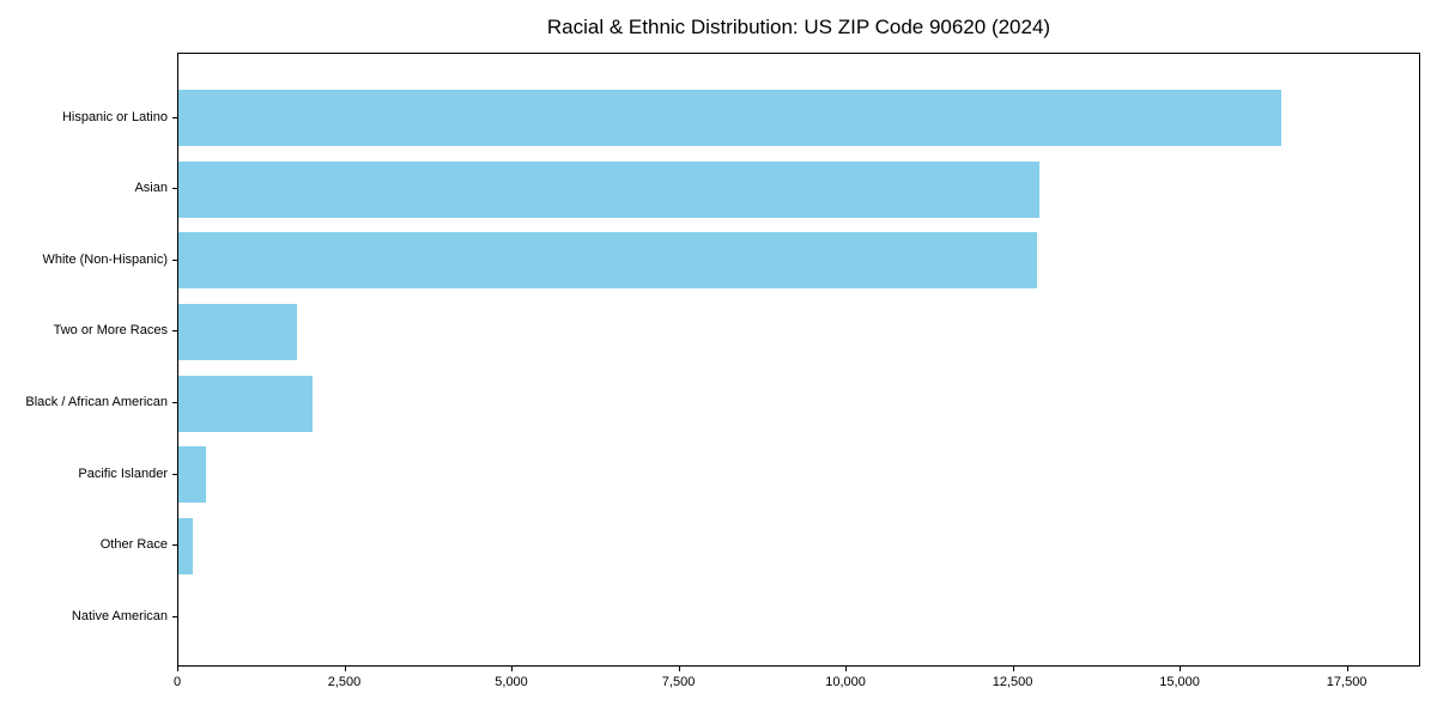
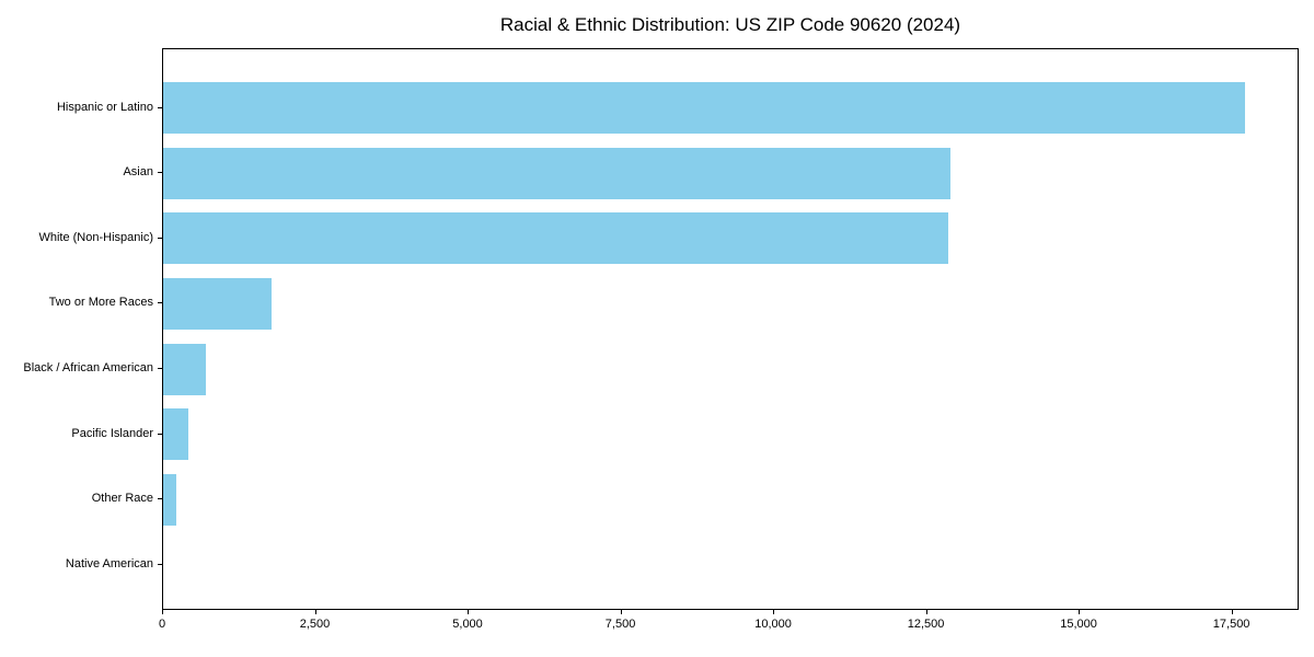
Hispanic or Latino: 16500 -> 17700
Black / African American: 2000 -> 700
